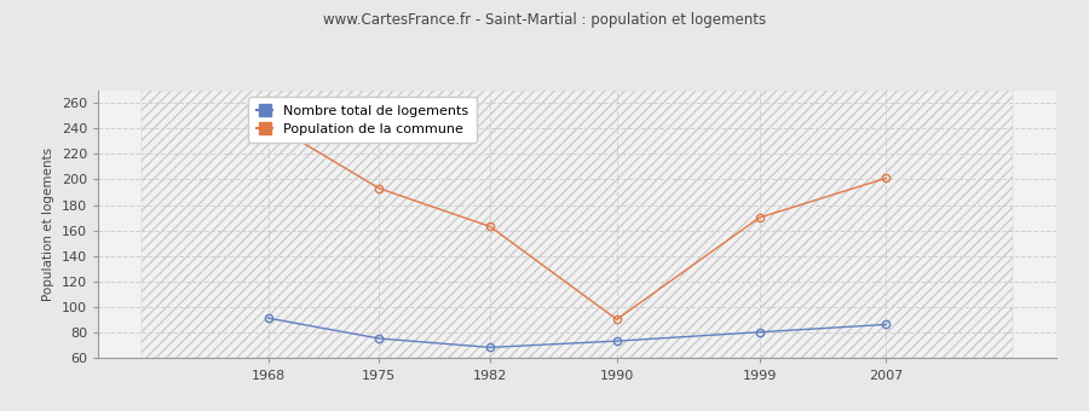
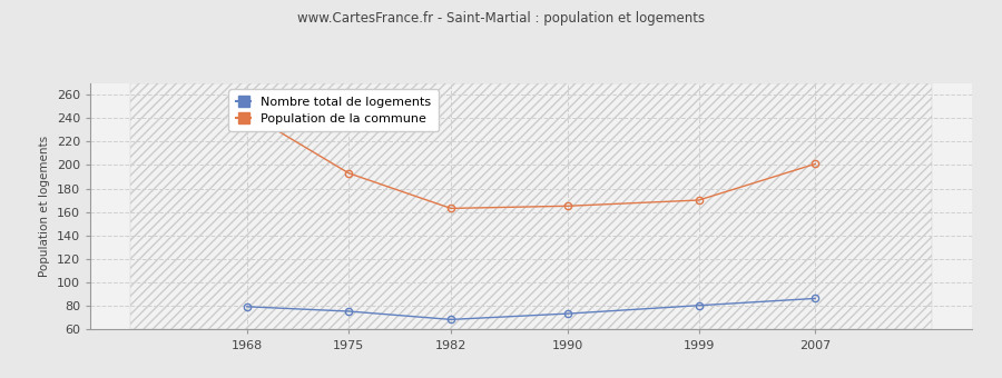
Nombre total de logements/1968: 91 -> 79
Population de la commune/1990: 90 -> 165
